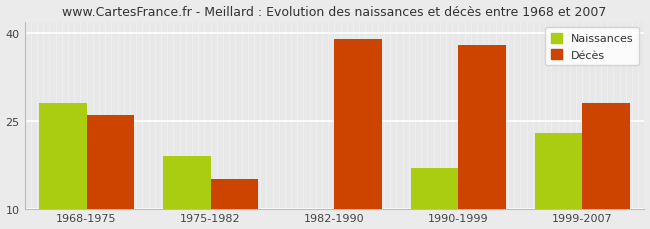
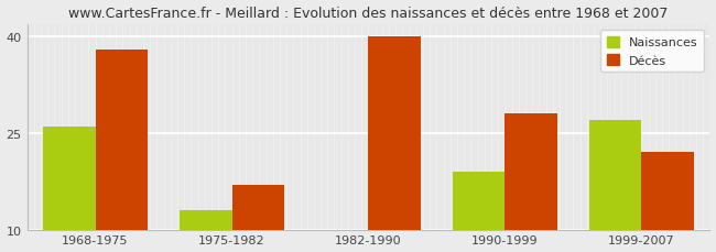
Naissances/1968-1975: 28 -> 26
Décès/1968-1975: 26 -> 38
Naissances/1975-1982: 19 -> 13
Décès/1975-1982: 15 -> 17
Décès/1982-1990: 39 -> 40
Naissances/1990-1999: 17 -> 19
Décès/1990-1999: 38 -> 28
Naissances/1999-2007: 23 -> 27
Décès/1999-2007: 28 -> 22
